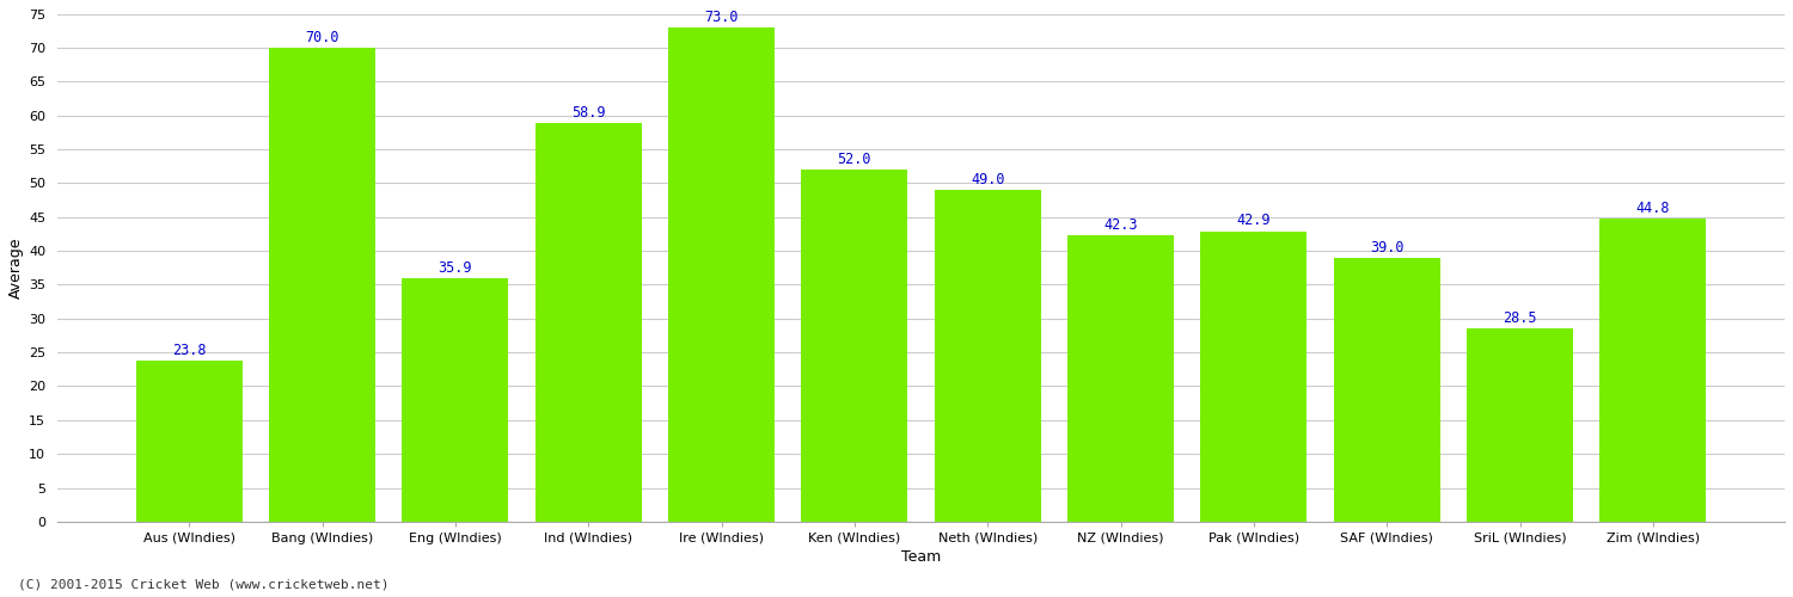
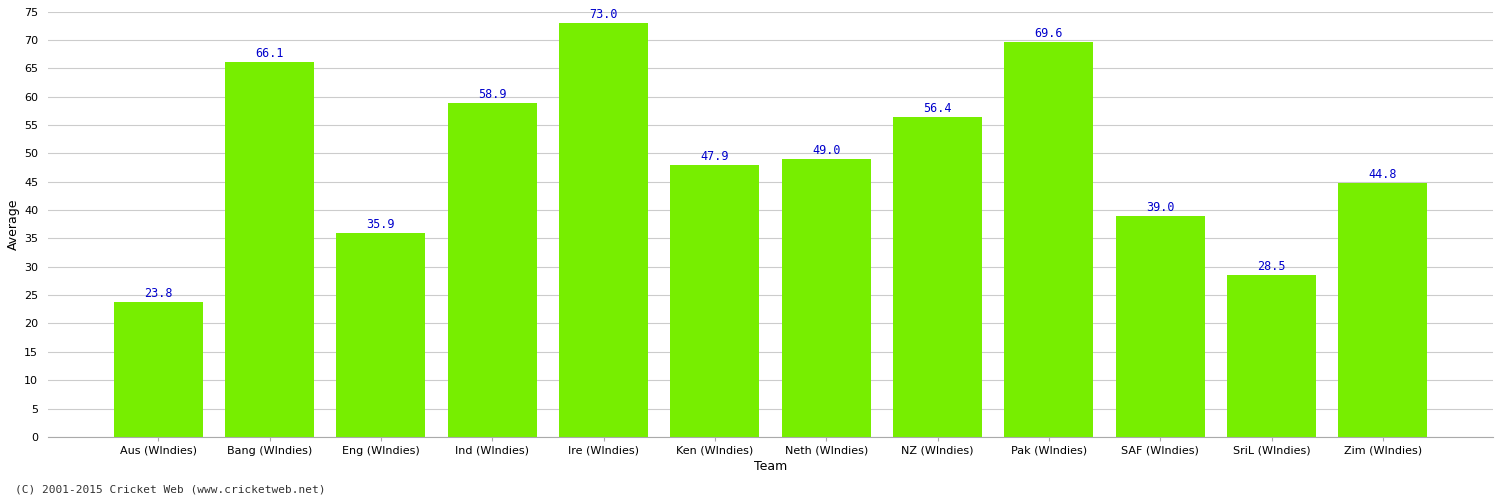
Bang (WIndies): 70.0 -> 66.1
Ken (WIndies): 52.0 -> 47.9
NZ (WIndies): 42.3 -> 56.4
Pak (WIndies): 42.9 -> 69.6
